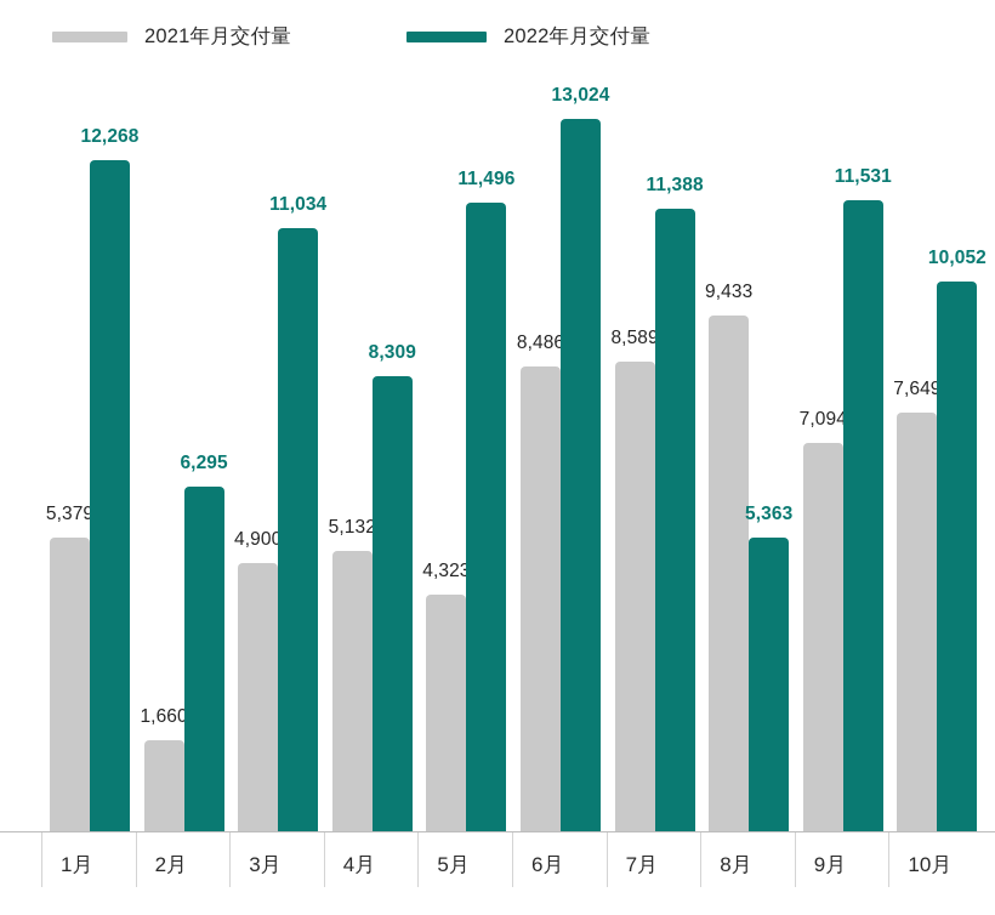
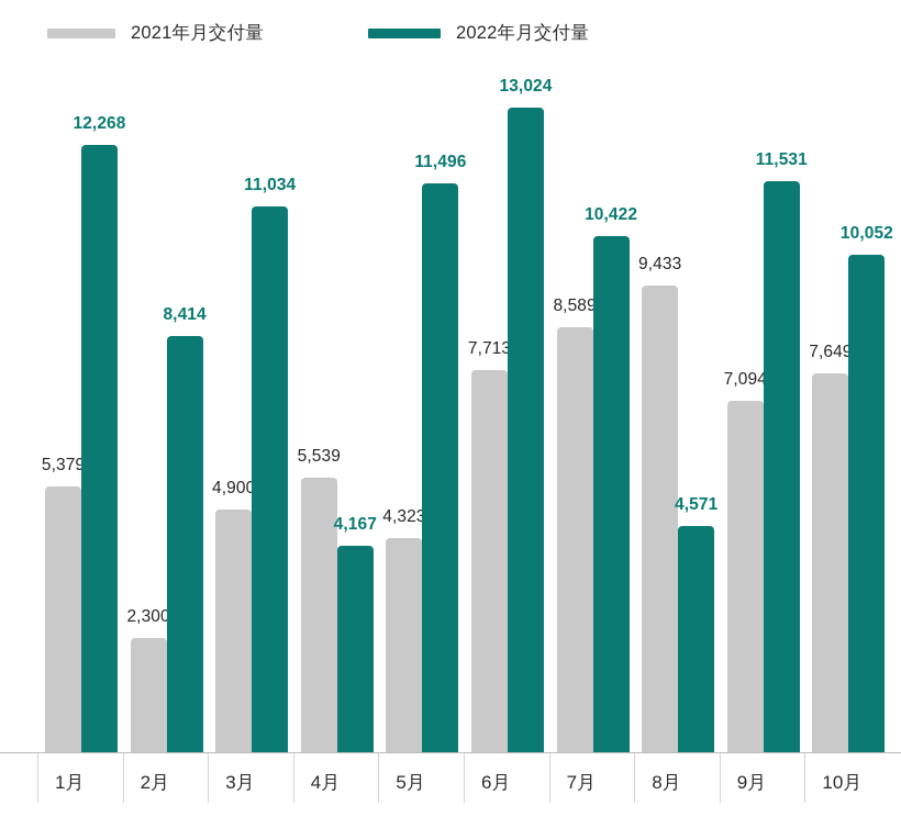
2021年月交付量/2月: 1,660 -> 2,300
2022年月交付量/2月: 6,295 -> 8,414
2021年月交付量/4月: 5,132 -> 5,539
2022年月交付量/4月: 8,309 -> 4,167
2021年月交付量/6月: 8,486 -> 7,713
2022年月交付量/7月: 11,388 -> 10,422
2022年月交付量/8月: 5,363 -> 4,571
